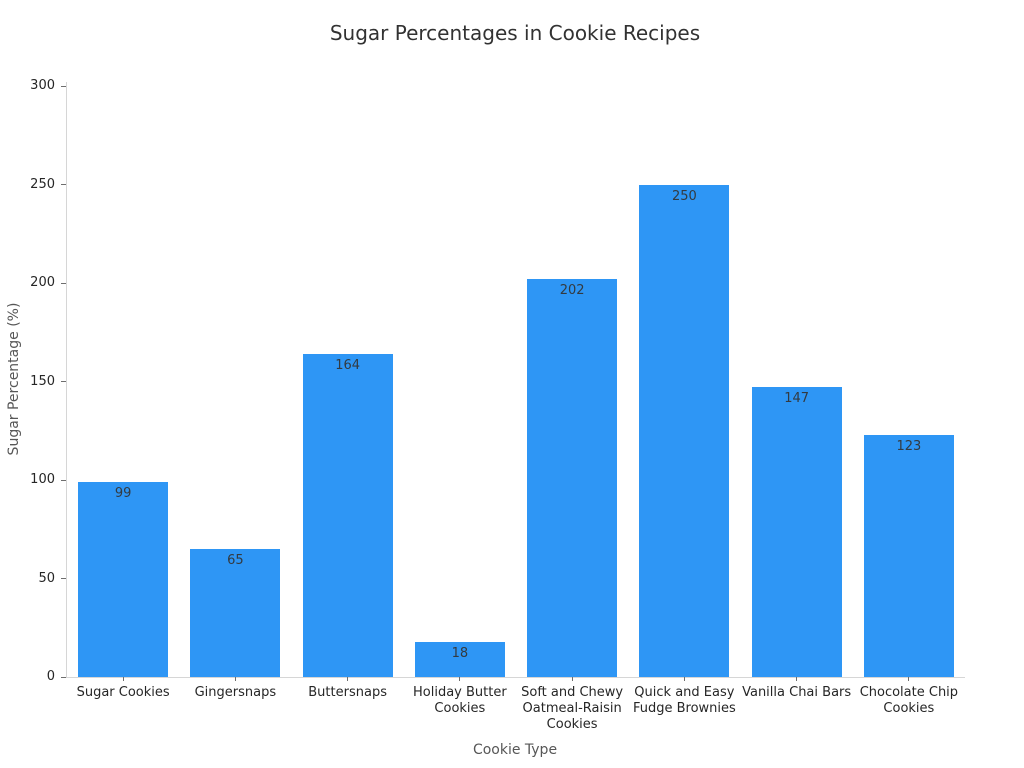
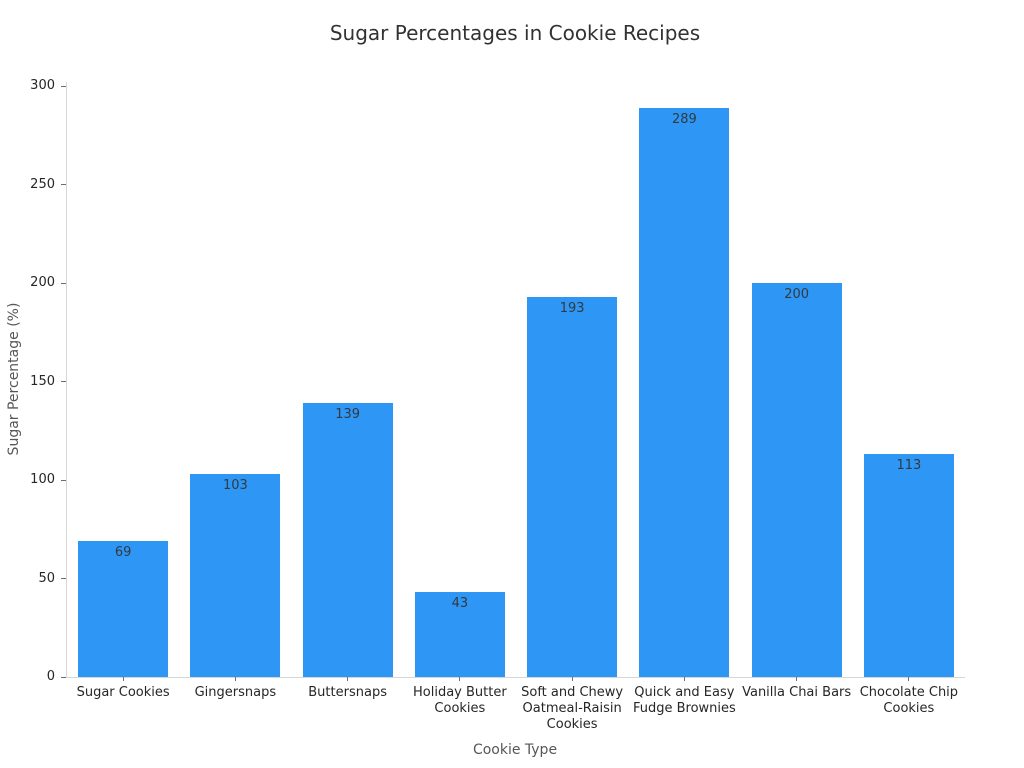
Sugar Cookies: 99 -> 69
Gingersnaps: 65 -> 103
Buttersnaps: 164 -> 139
Holiday Butter Cookies: 18 -> 43
Soft and Chewy Oatmeal-Raisin Cookies: 202 -> 193
Quick and Easy Fudge Brownies: 250 -> 289
Vanilla Chai Bars: 147 -> 200
Chocolate Chip Cookies: 123 -> 113
